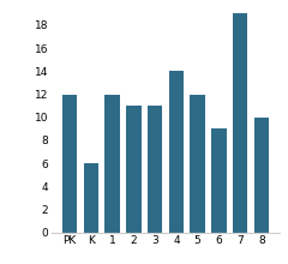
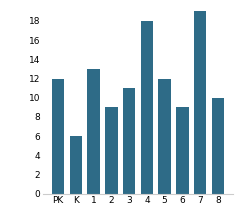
1: 12 -> 13
2: 11 -> 9
4: 14 -> 18
